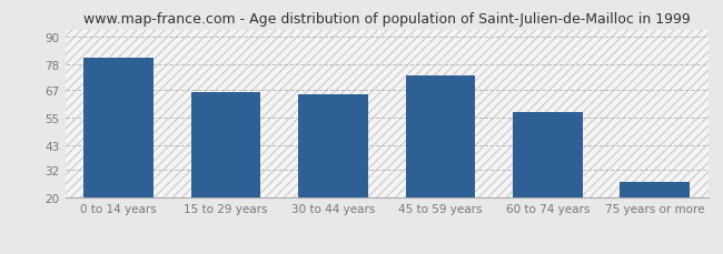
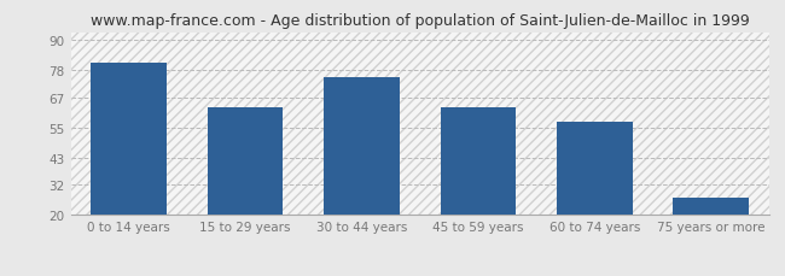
15 to 29 years: 66 -> 63
30 to 44 years: 65 -> 75
45 to 59 years: 73 -> 63
